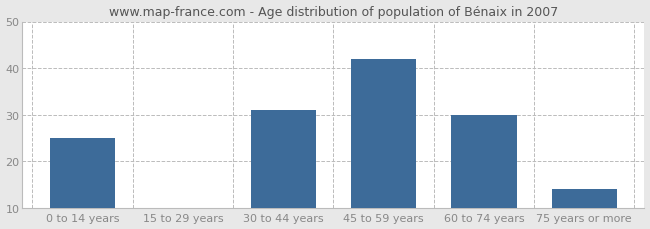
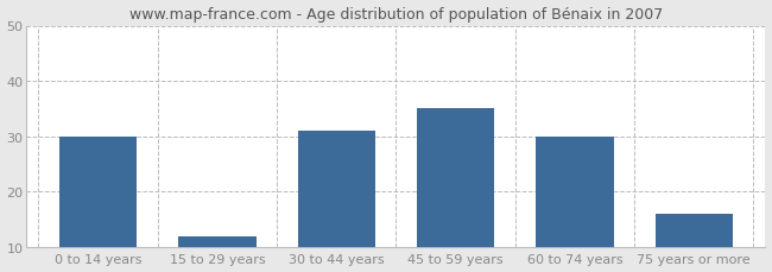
0 to 14 years: 25 -> 30
15 to 29 years: 10 -> 12
45 to 59 years: 42 -> 35
75 years or more: 14 -> 16
